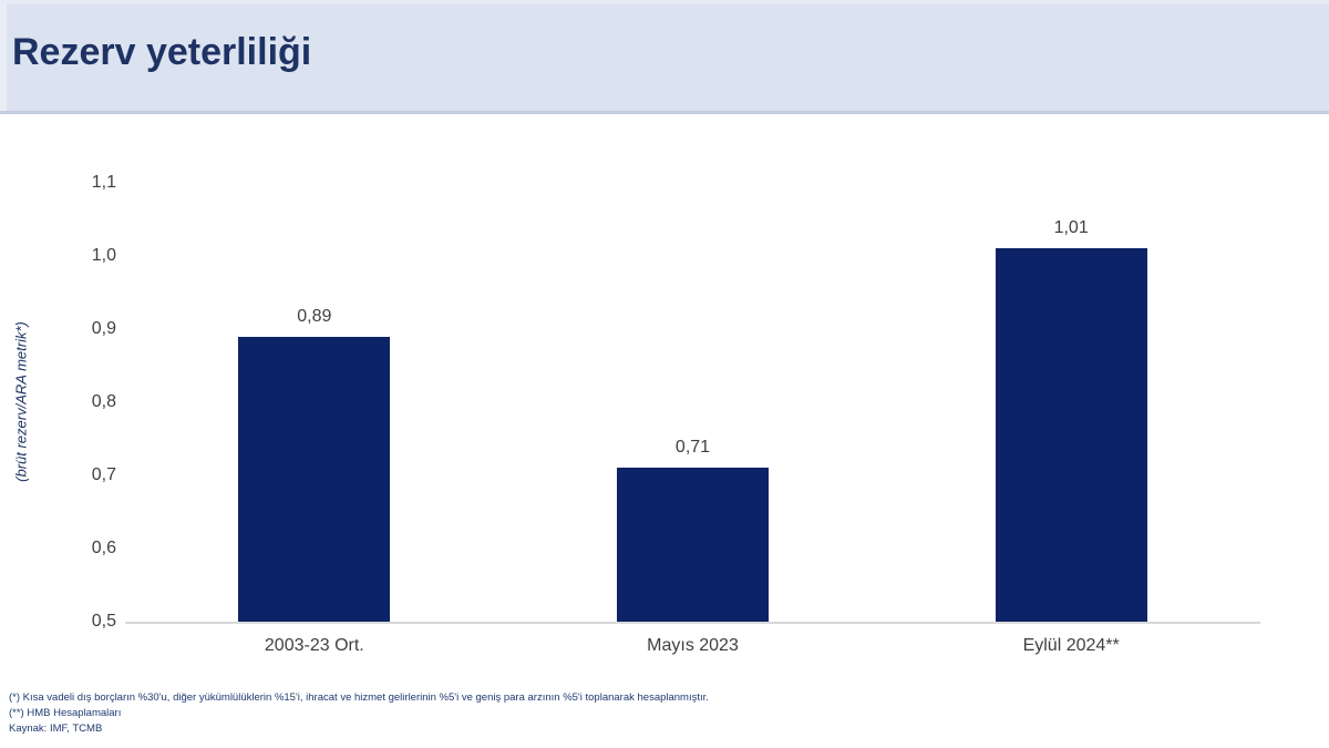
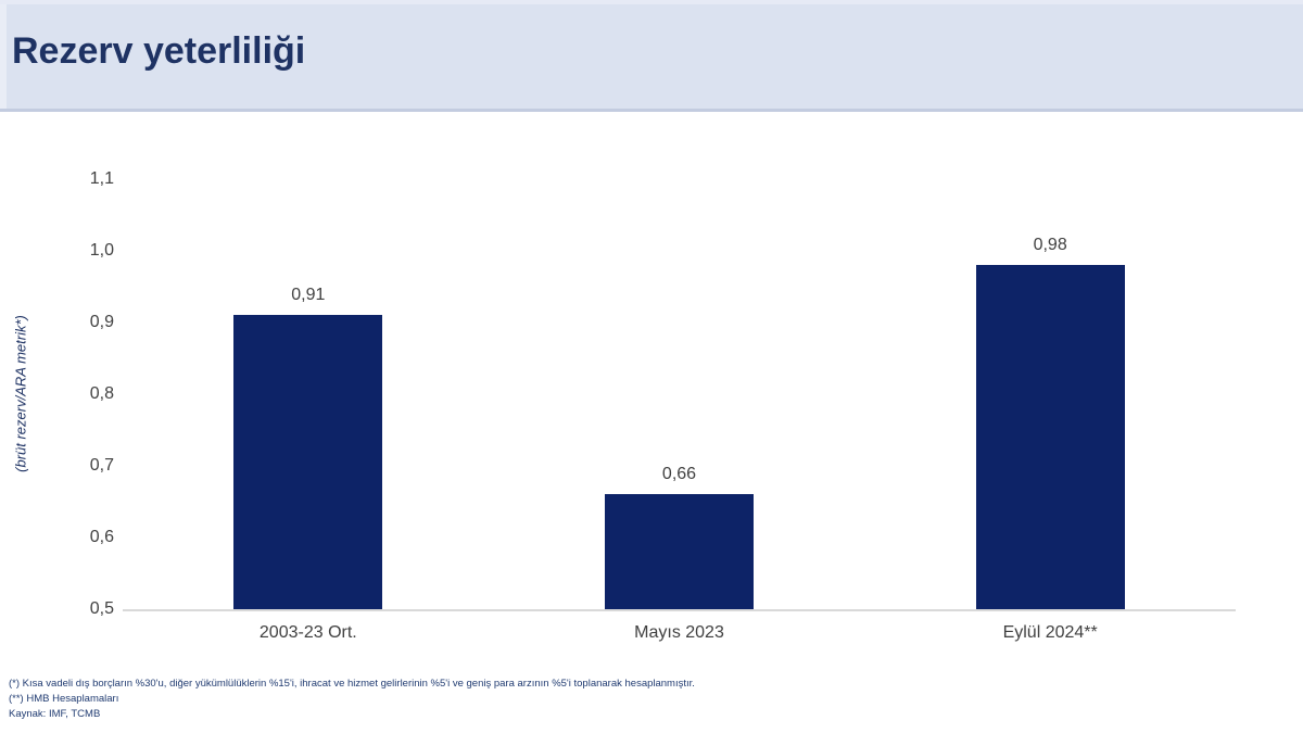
2003-23 Ort.: 0,89 -> 0,91
Mayıs 2023: 0,71 -> 0,66
Eylül 2024**: 1,01 -> 0,98
